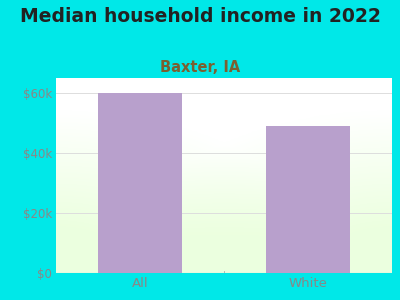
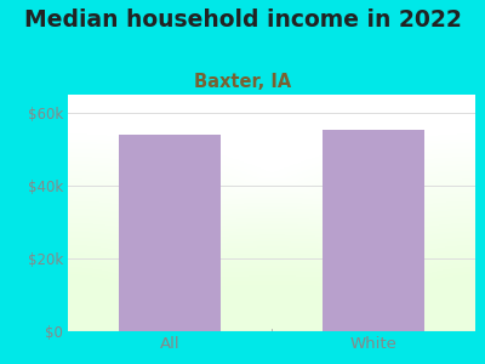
All: $60.0k -> $54.0k
White: $49.0k -> $55.5k
